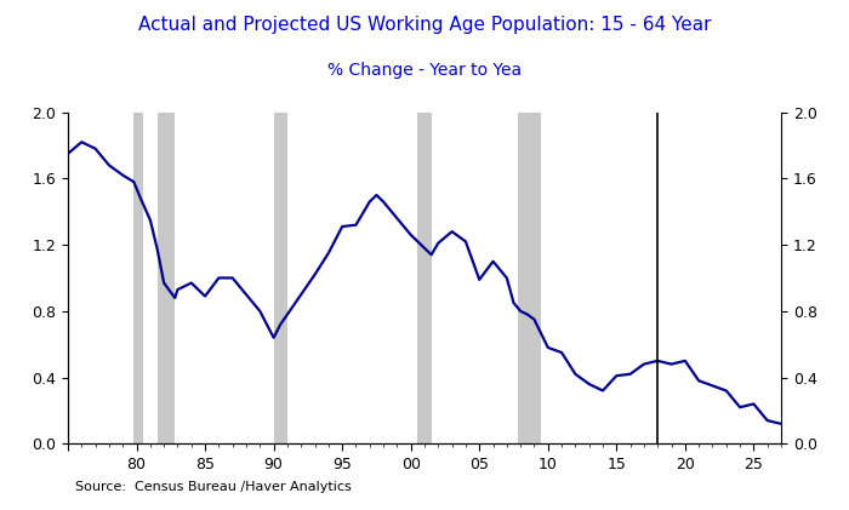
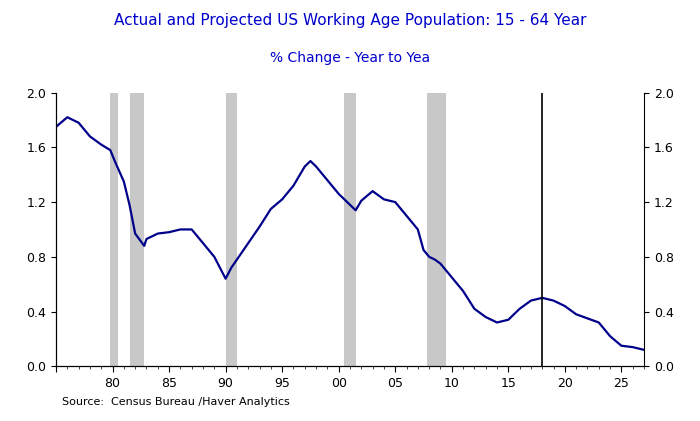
85: 0.89 -> 0.98
95: 1.31 -> 1.22
05: 0.99 -> 1.20
10: 0.58 -> 0.65
15: 0.41 -> 0.34
20: 0.50 -> 0.44
25: 0.24 -> 0.15
